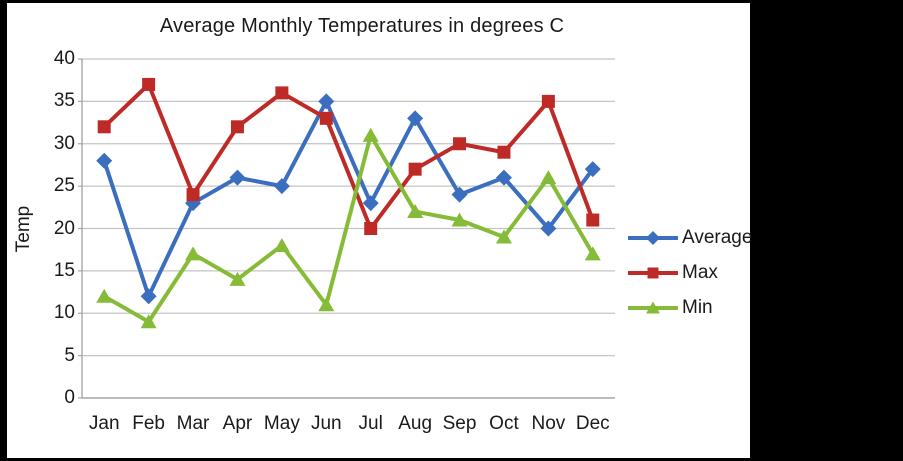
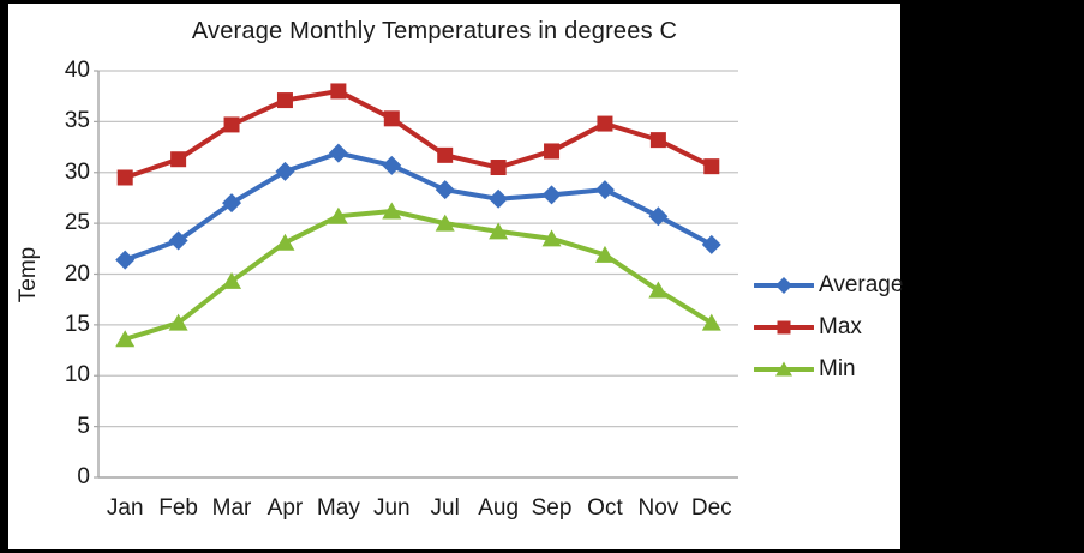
Average/Jan: 28 -> 21
Max/Jan: 32 -> 30
Min/Jan: 12 -> 14
Average/Feb: 12 -> 23
Max/Feb: 37 -> 31
Min/Feb: 9 -> 15
Average/Mar: 23 -> 27
Max/Mar: 24 -> 35
Min/Mar: 17 -> 19
Average/Apr: 26 -> 30
Max/Apr: 32 -> 37
Min/Apr: 14 -> 23
Average/May: 25 -> 32
Max/May: 36 -> 38
Min/May: 18 -> 26
Average/Jun: 35 -> 31
Max/Jun: 33 -> 35
Min/Jun: 11 -> 26
Average/Jul: 23 -> 28
Max/Jul: 20 -> 32
Min/Jul: 31 -> 25
Average/Aug: 33 -> 27
Max/Aug: 27 -> 30
Min/Aug: 22 -> 24
Average/Sep: 24 -> 28
Max/Sep: 30 -> 32
Min/Sep: 21 -> 24
Average/Oct: 26 -> 28
Max/Oct: 29 -> 35
Min/Oct: 19 -> 22
Average/Nov: 20 -> 26
Max/Nov: 35 -> 33
Min/Nov: 26 -> 18
Average/Dec: 27 -> 23
Max/Dec: 21 -> 31
Min/Dec: 17 -> 15
